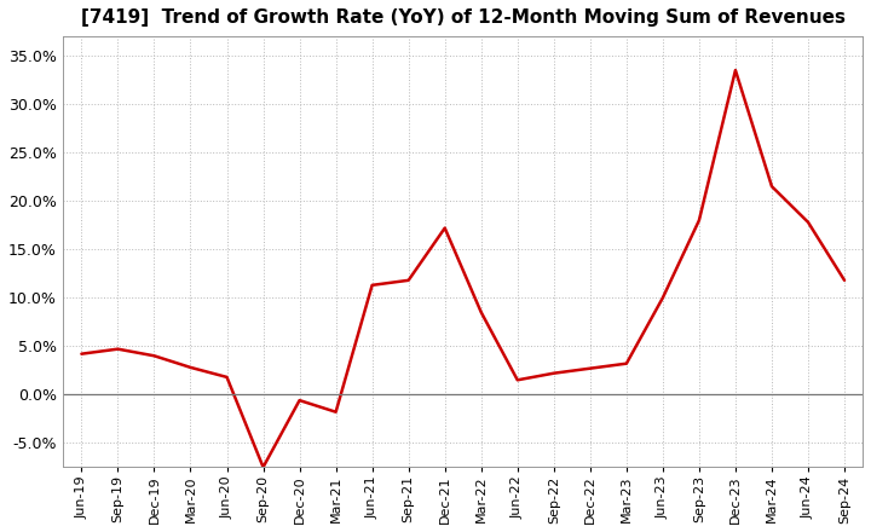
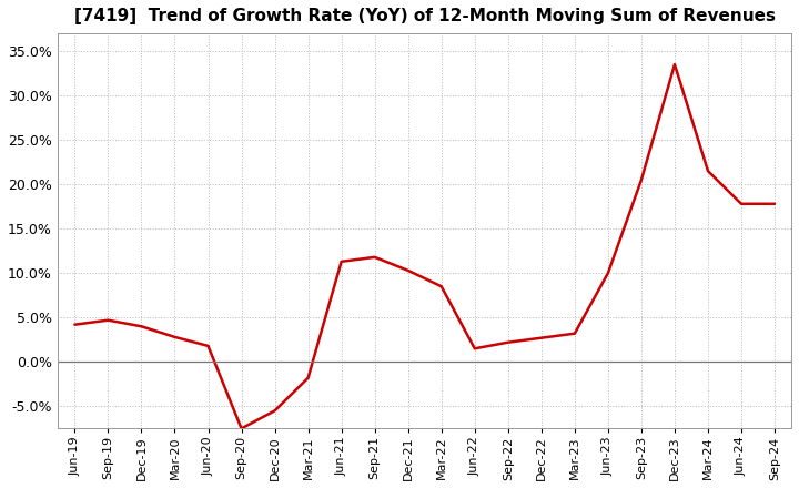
Dec-20: -0.6% -> -5.5%
Dec-21: 17.2% -> 10.3%
Sep-23: 18.0% -> 20.5%
Sep-24: 11.8% -> 17.8%
